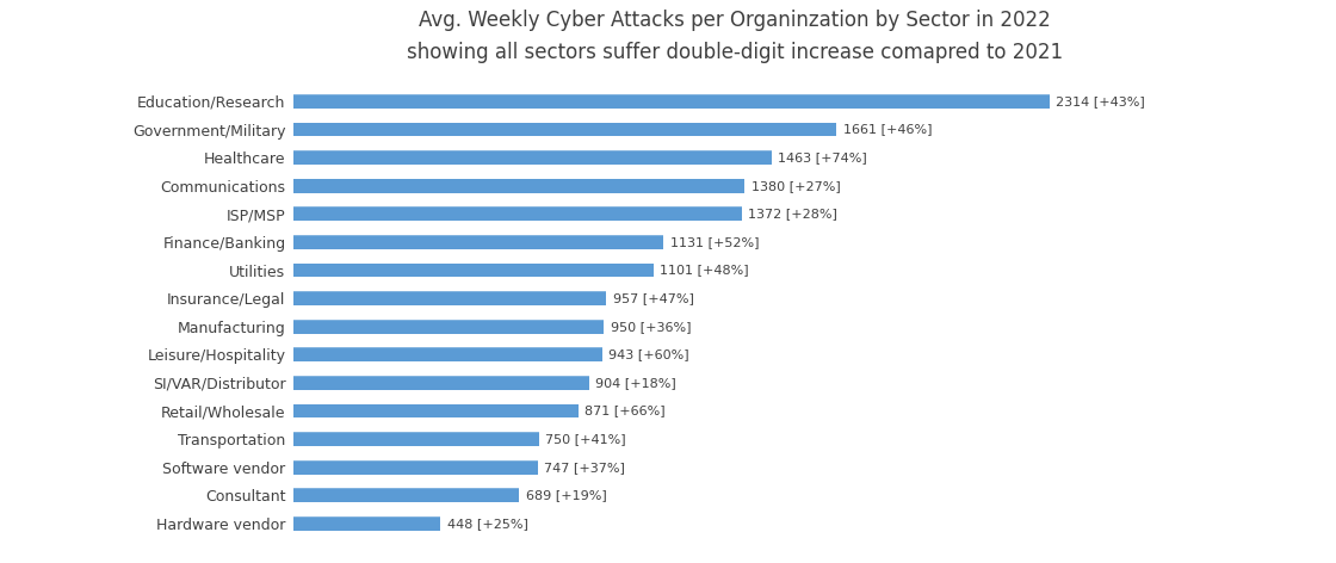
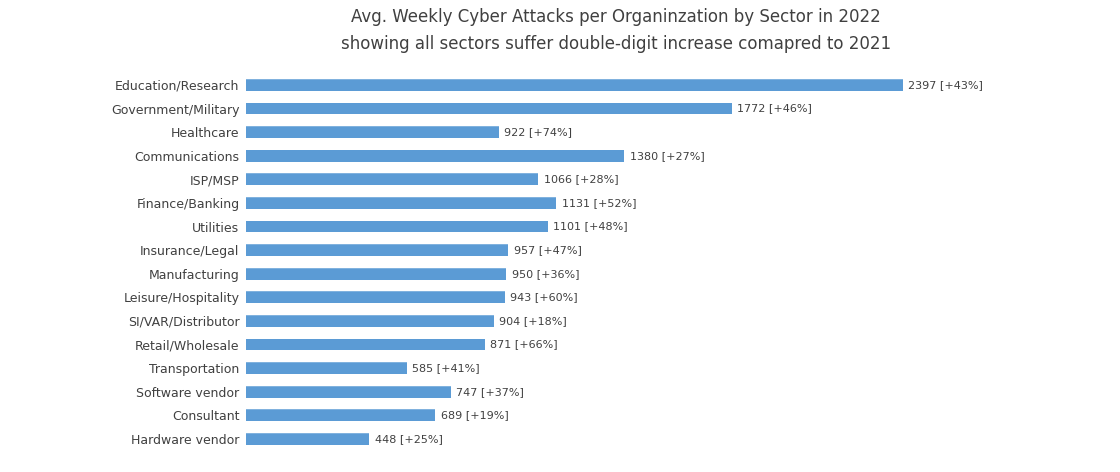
Education/Research: 2314 -> 2397
Government/Military: 1661 -> 1772
Healthcare: 1463 -> 922
ISP/MSP: 1372 -> 1066
Transportation: 750 -> 585
